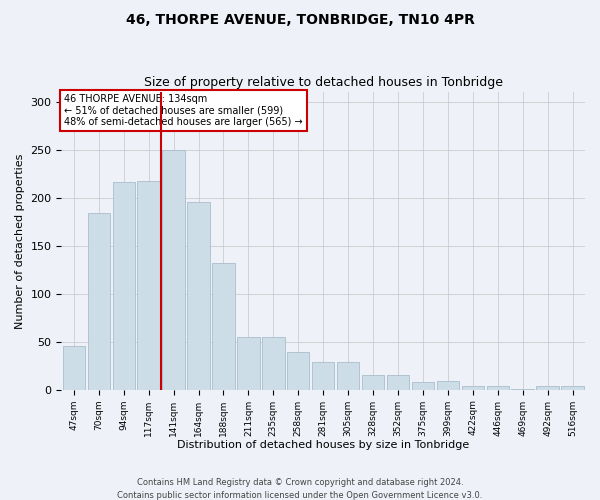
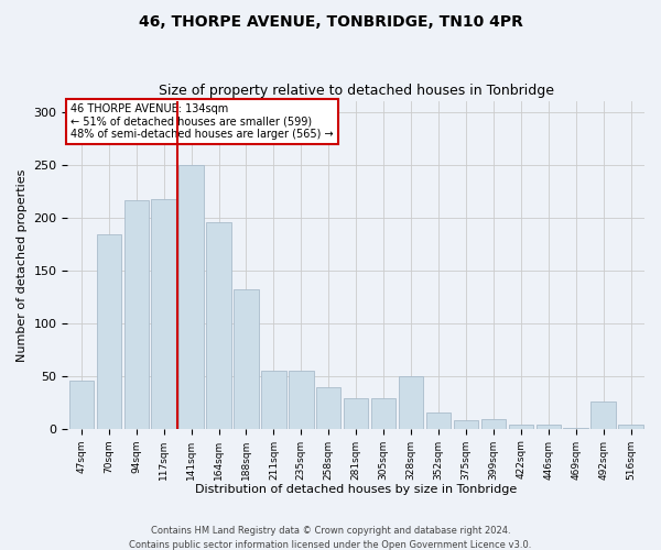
328sqm: 15 -> 50
492sqm: 4 -> 26
